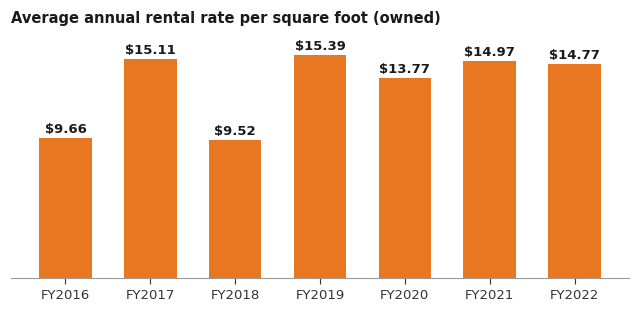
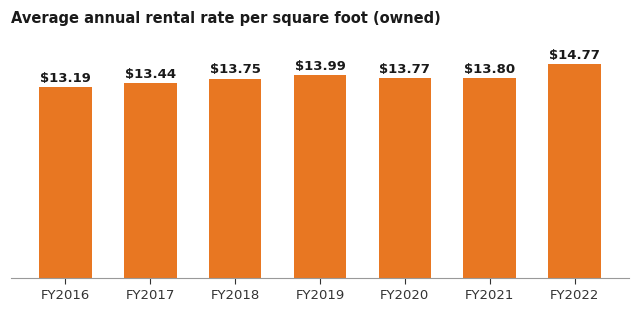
FY2016: $9.66 -> $13.19
FY2017: $15.11 -> $13.44
FY2018: $9.52 -> $13.75
FY2019: $15.39 -> $13.99
FY2021: $14.97 -> $13.80
